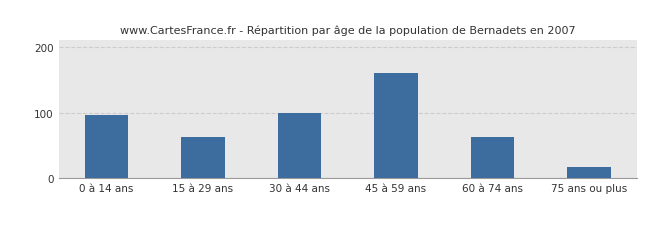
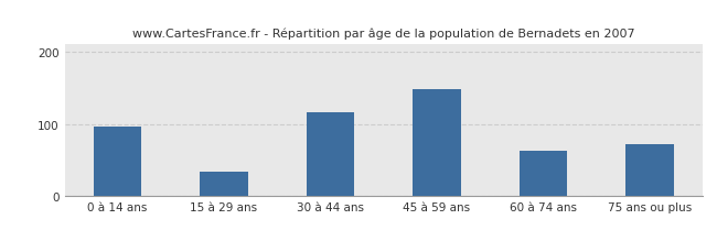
15 à 29 ans: 63 -> 34
30 à 44 ans: 100 -> 116
45 à 59 ans: 160 -> 148
75 ans ou plus: 18 -> 72
